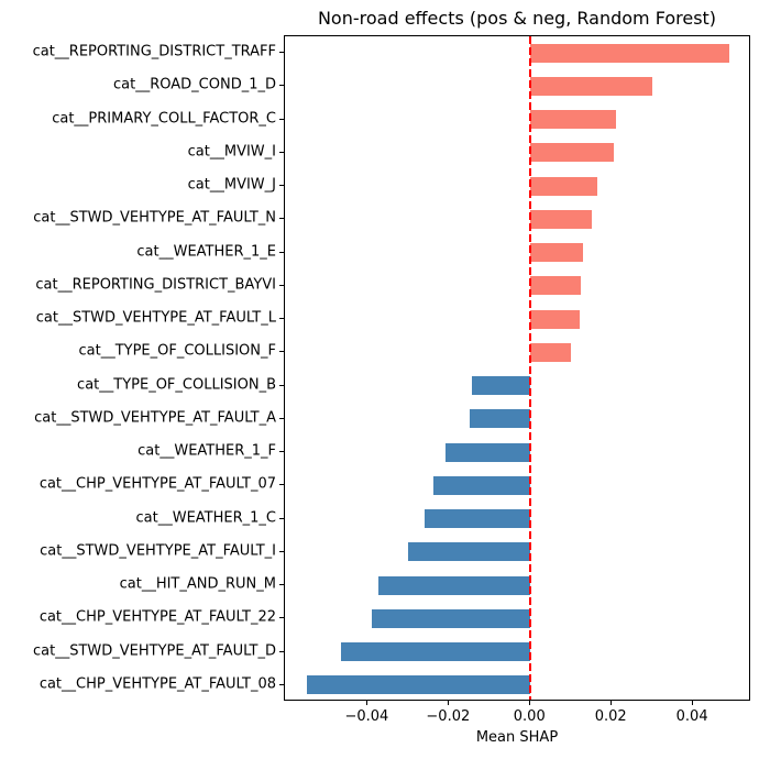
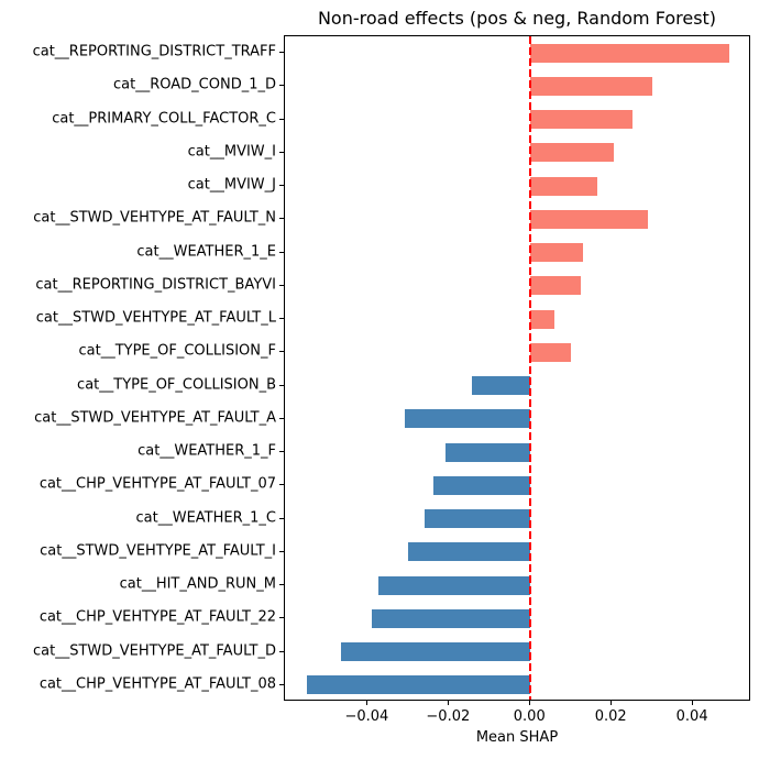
cat__PRIMARY_COLL_FACTOR_C: 0.021 -> 0.025
cat__STWD_VEHTYPE_AT_FAULT_N: 0.015 -> 0.029
cat__STWD_VEHTYPE_AT_FAULT_L: 0.012 -> 0.006
cat__STWD_VEHTYPE_AT_FAULT_A: -0.015 -> -0.031
